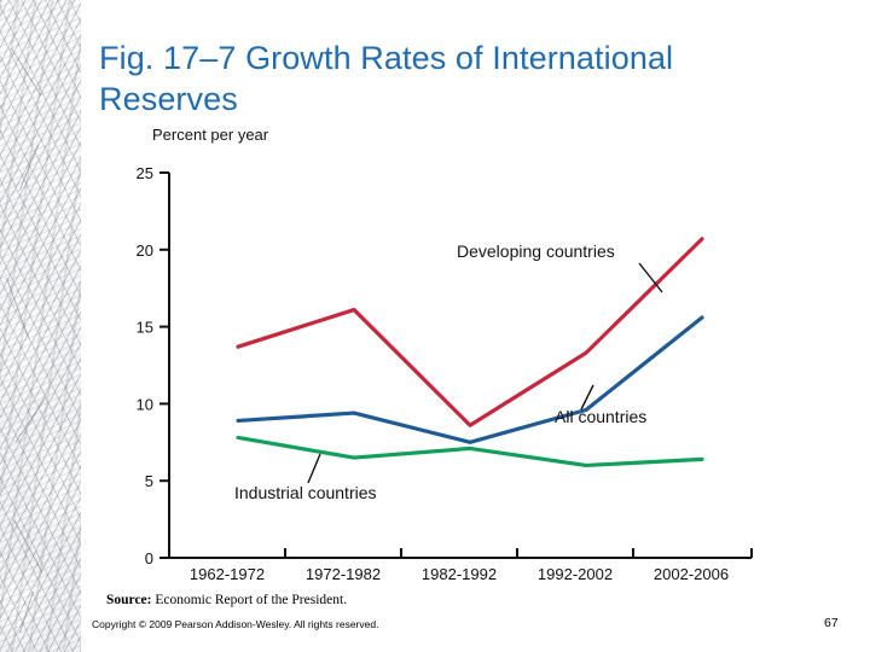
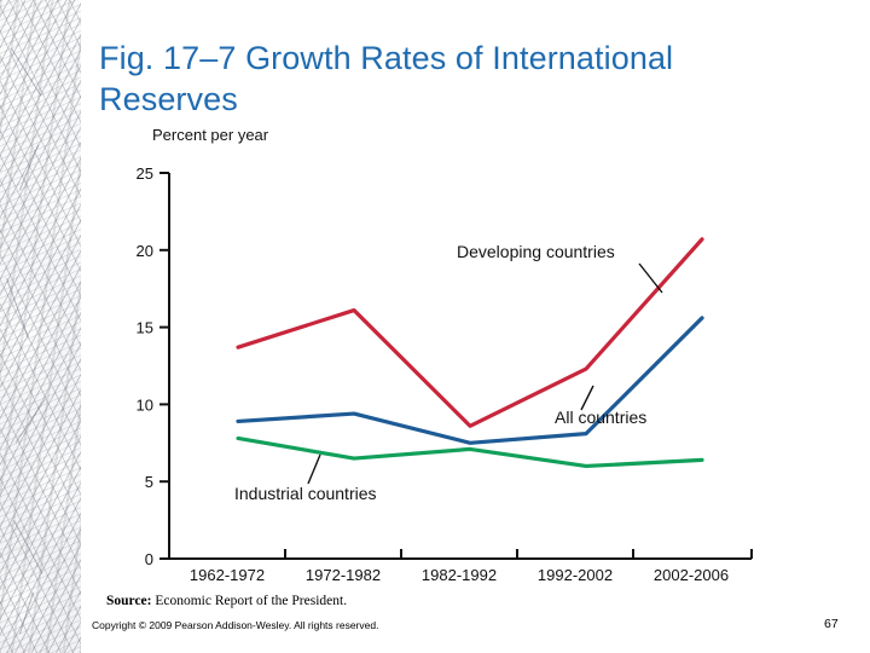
Developing countries/1992-2002: 13.3 -> 12.3
All countries/1992-2002: 9.6 -> 8.1
